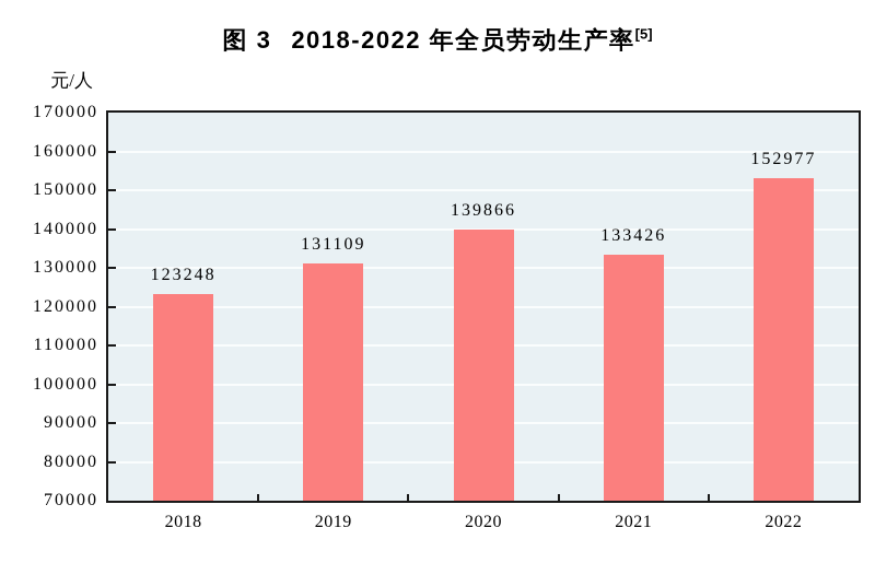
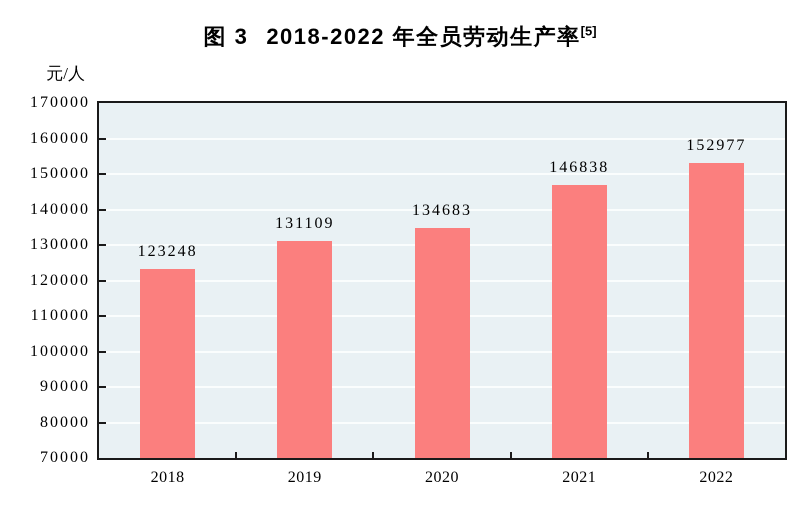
2020: 139866 -> 134683
2021: 133426 -> 146838
